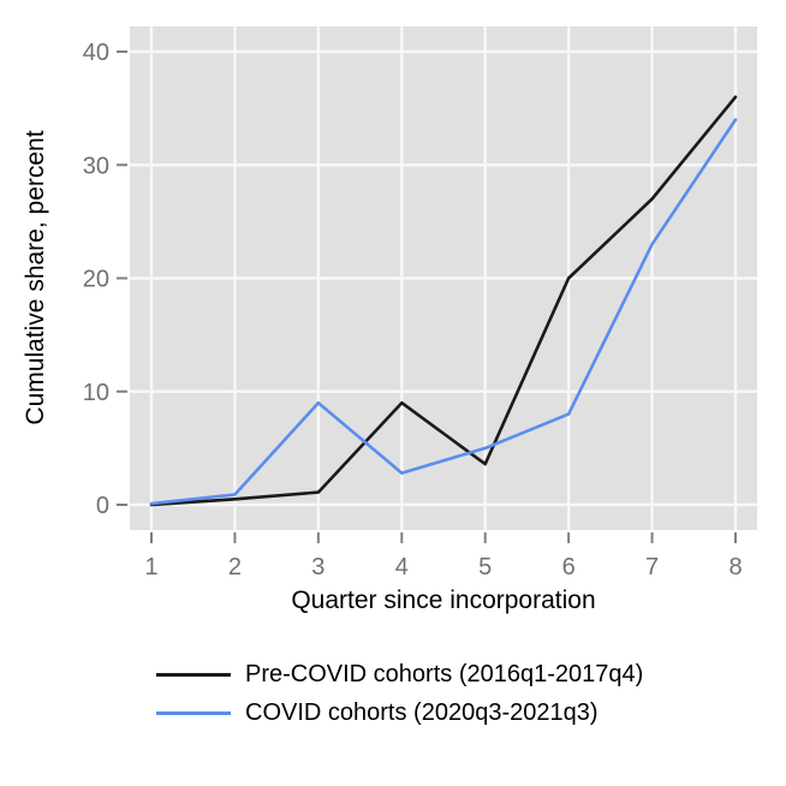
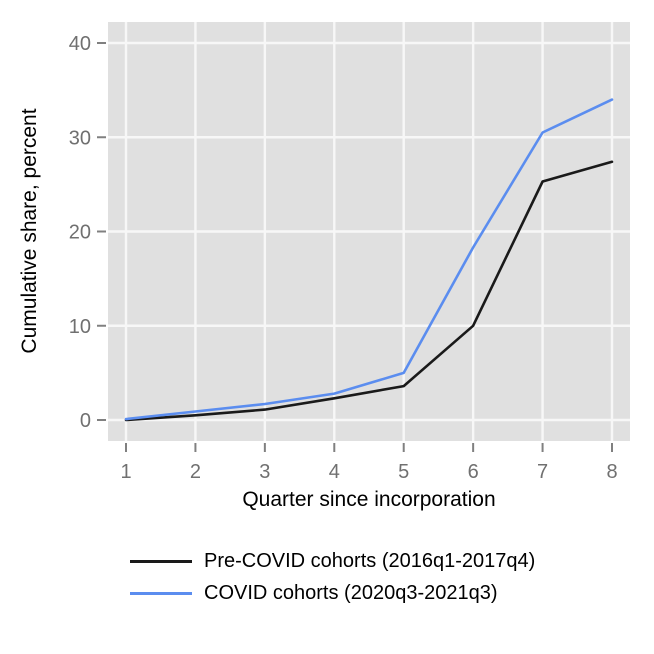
COVID cohorts (2020q3-2021q3)/3: 9 -> 2
Pre-COVID cohorts (2016q1-2017q4)/4: 9 -> 2
Pre-COVID cohorts (2016q1-2017q4)/6: 20 -> 10
COVID cohorts (2020q3-2021q3)/6: 8 -> 18
Pre-COVID cohorts (2016q1-2017q4)/7: 27 -> 25
COVID cohorts (2020q3-2021q3)/7: 23 -> 30
Pre-COVID cohorts (2016q1-2017q4)/8: 36 -> 27
